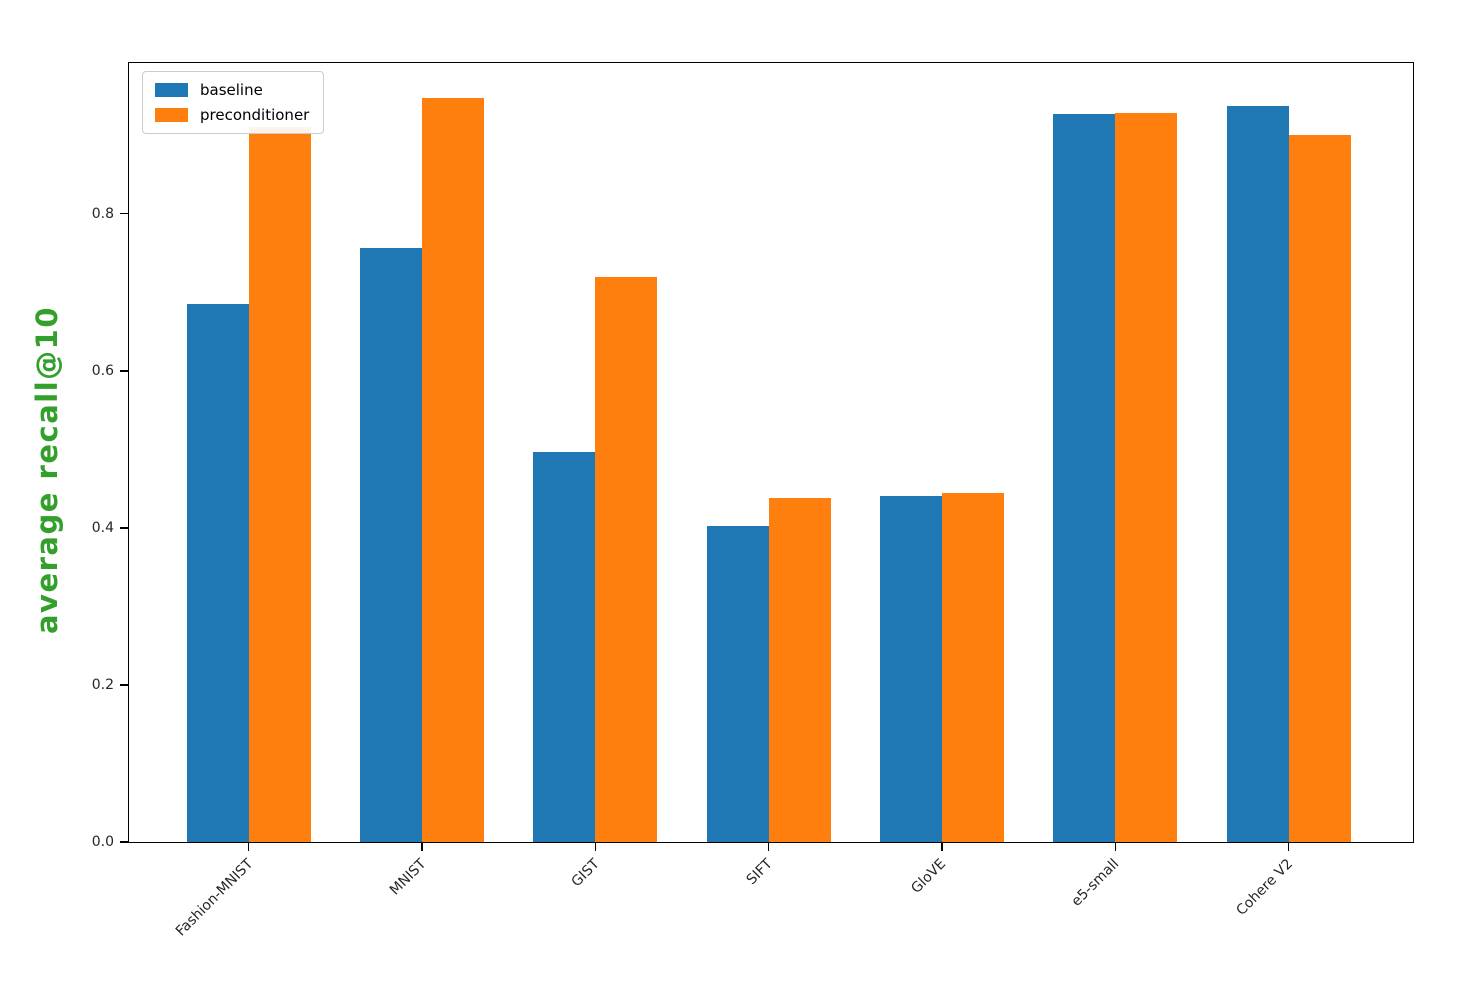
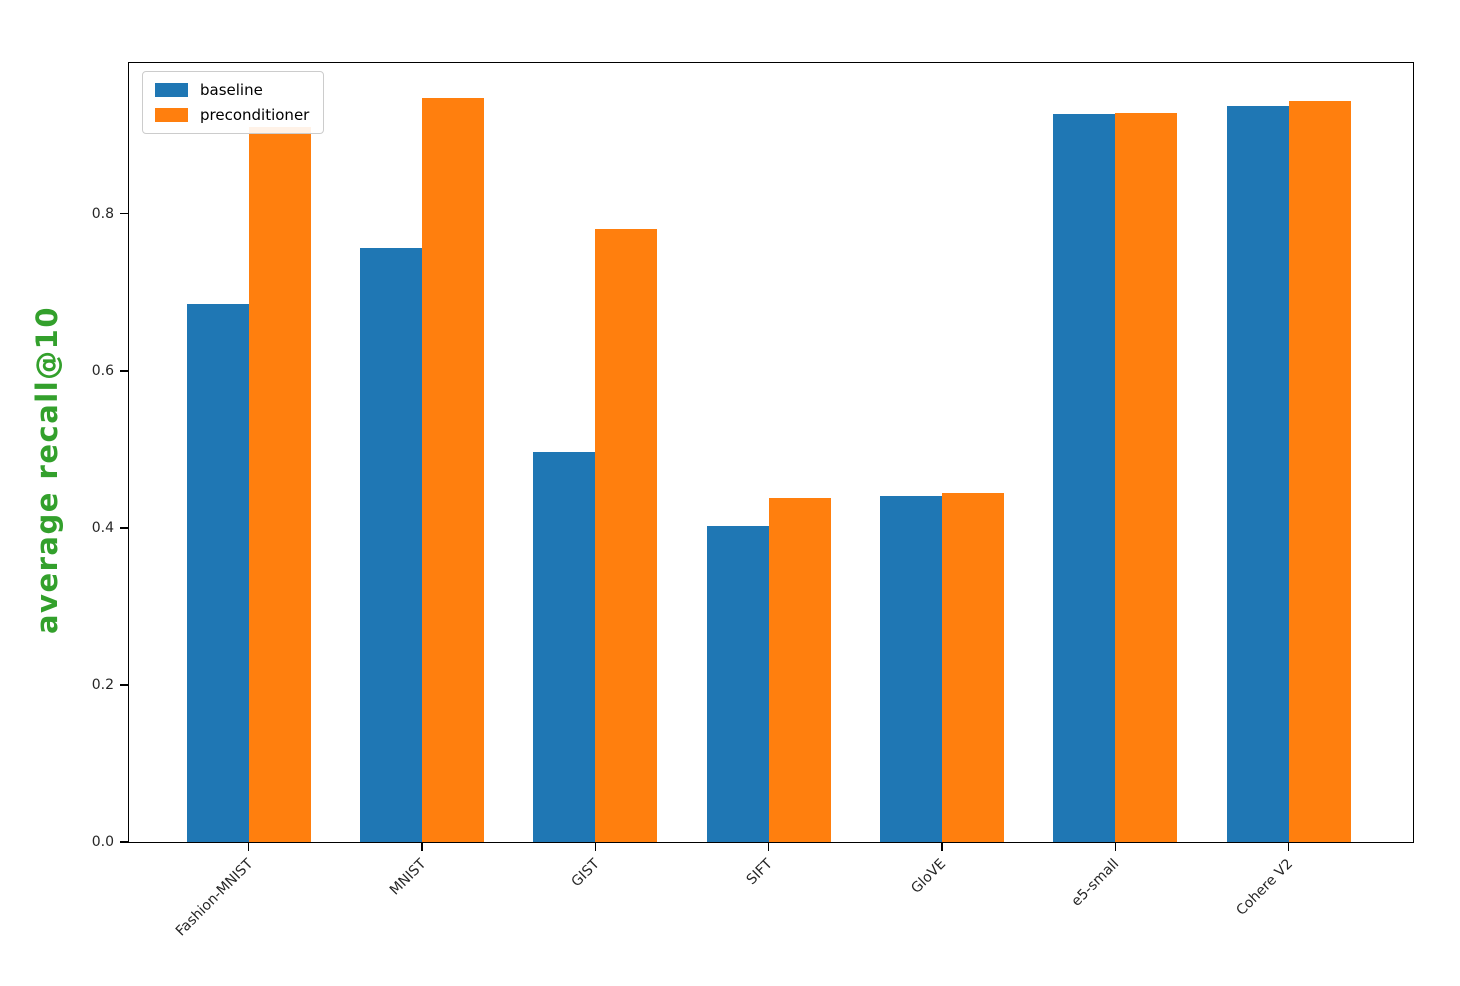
preconditioner/GIST: 0.72 -> 0.78
preconditioner/Cohere V2: 0.90 -> 0.94
